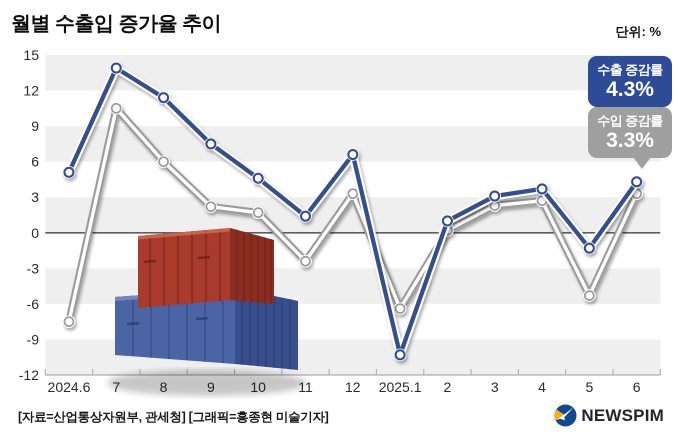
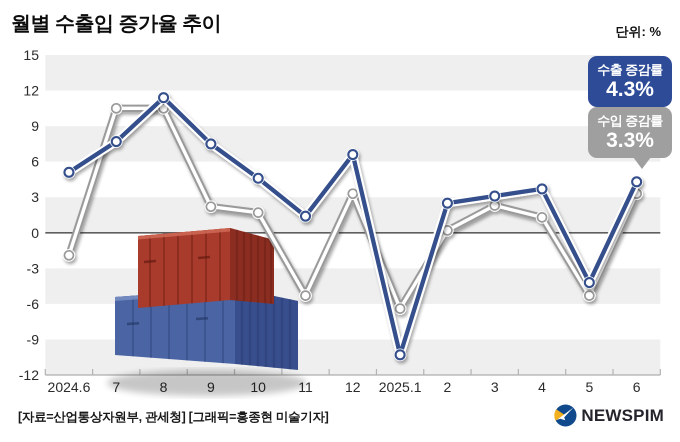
수입 증감률/2024.6: -7.5 -> -1.9
수출 증감률/7: 13.9 -> 7.7
수입 증감률/8: 6.0 -> 10.5
수입 증감률/11: -2.4 -> -5.3
수출 증감률/2: 1.0 -> 2.5
수입 증감률/4: 2.7 -> 1.3
수출 증감률/5: -1.3 -> -4.2
